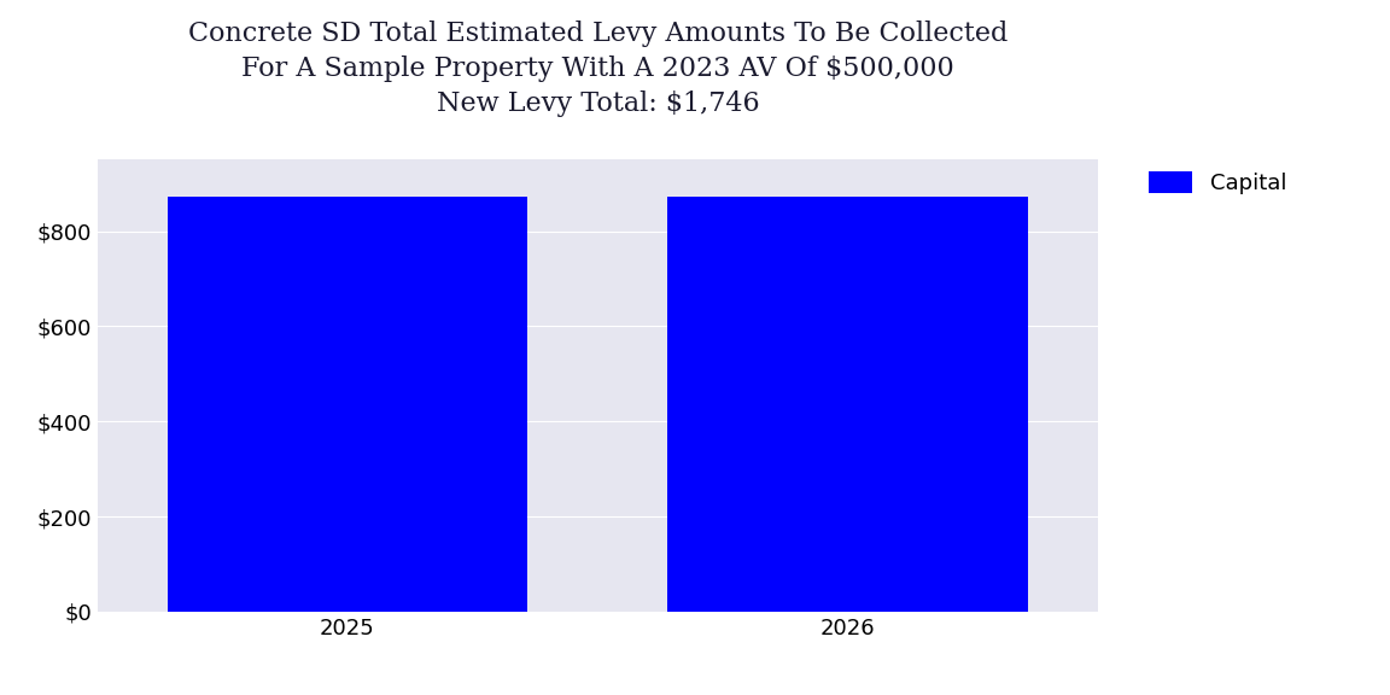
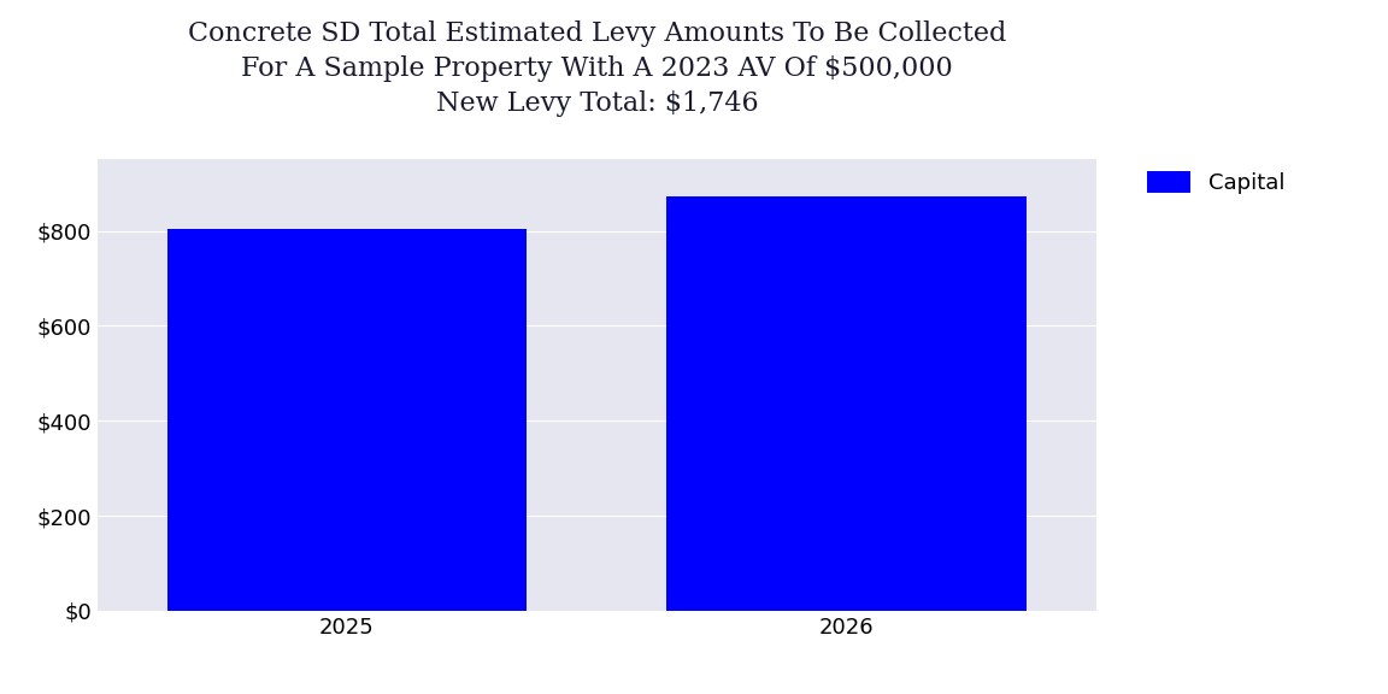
2025: $873 -> $805
